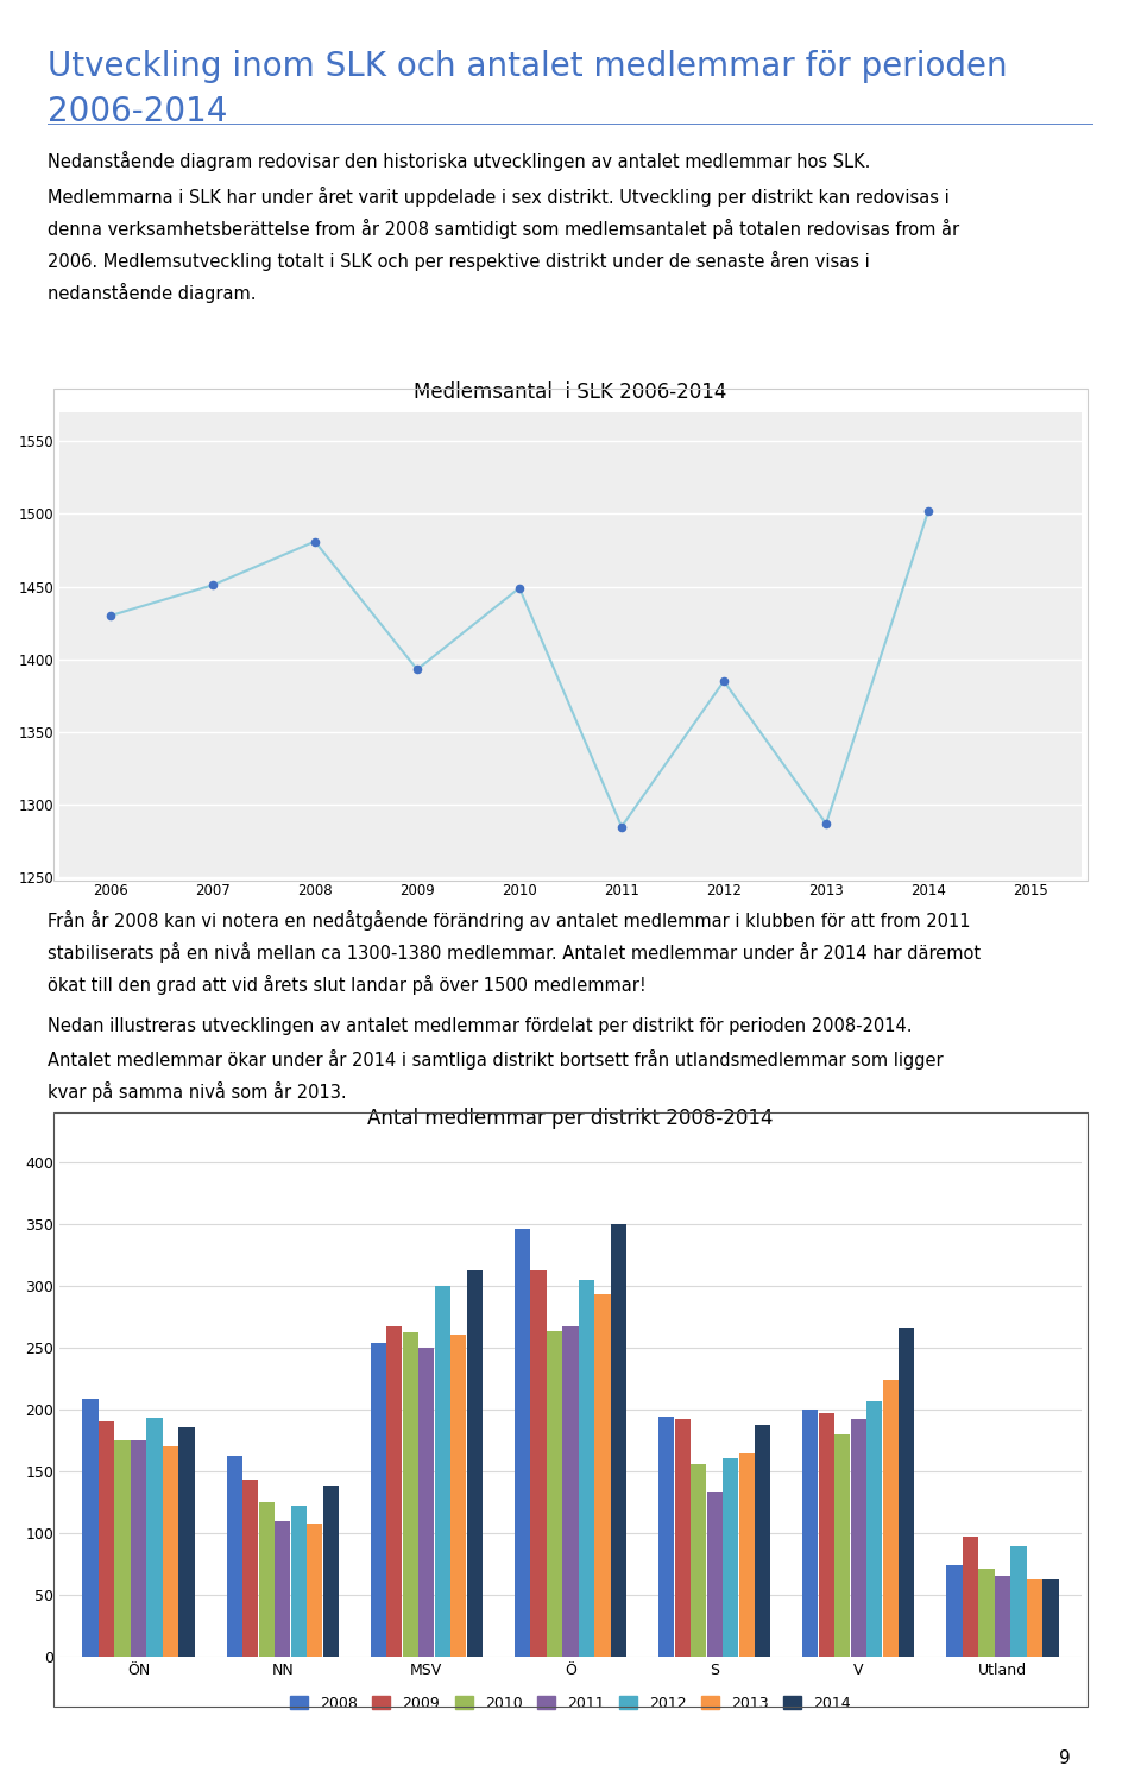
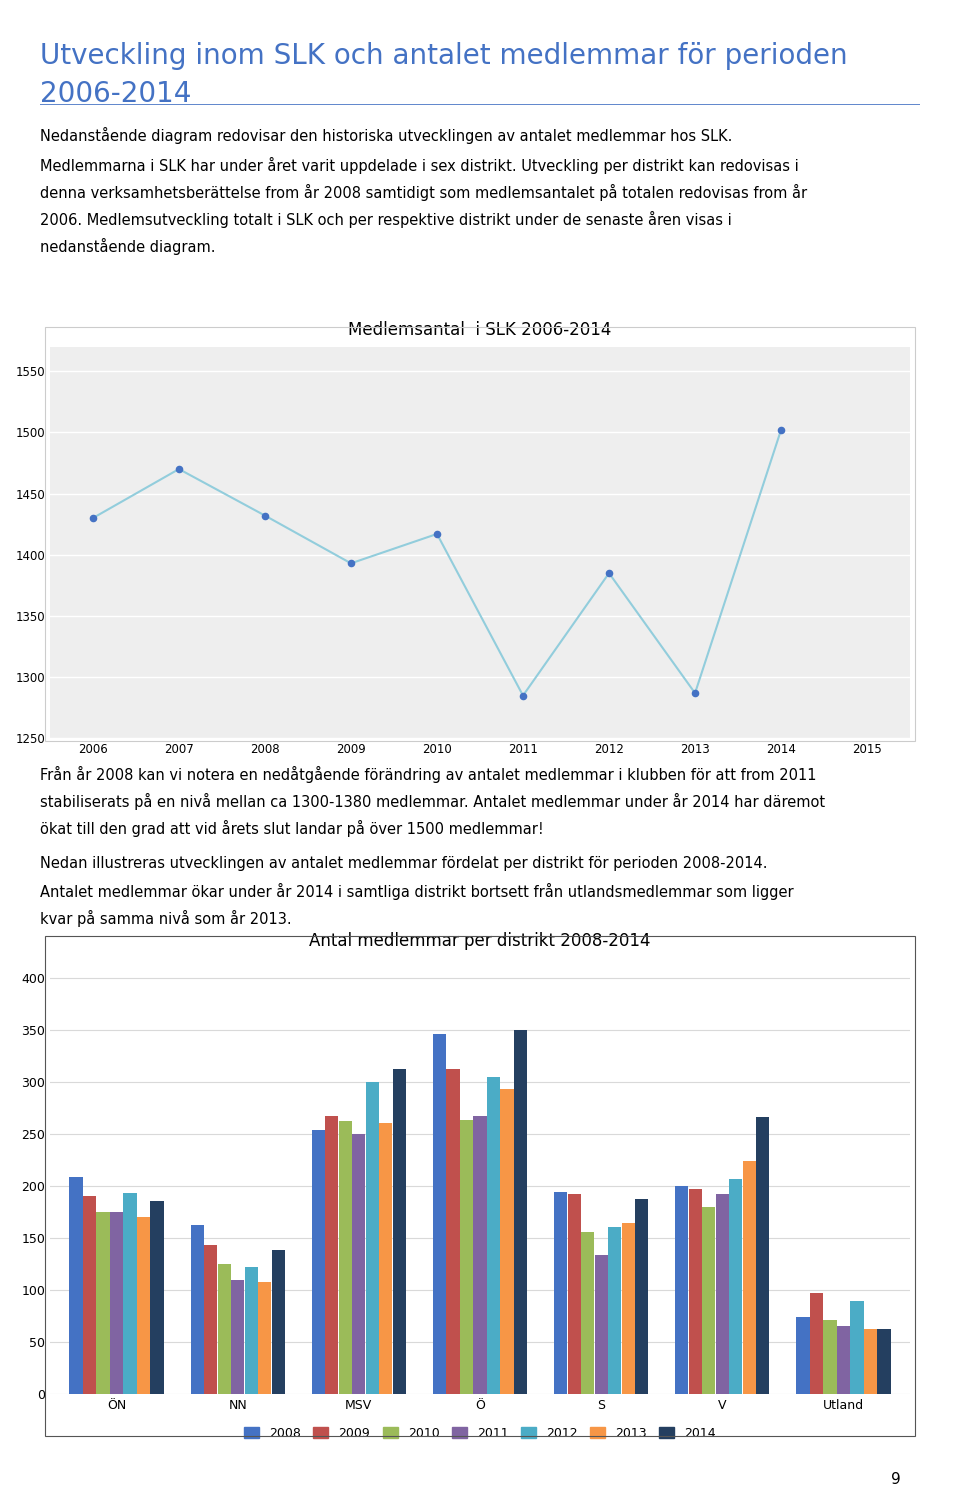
Medlemsantal i SLK 2006-2014/2007: 1451 -> 1470
Medlemsantal i SLK 2006-2014/2008: 1481 -> 1432
Medlemsantal i SLK 2006-2014/2010: 1449 -> 1417
